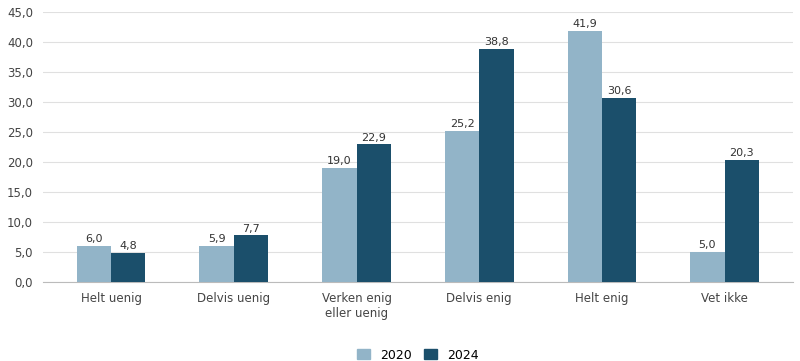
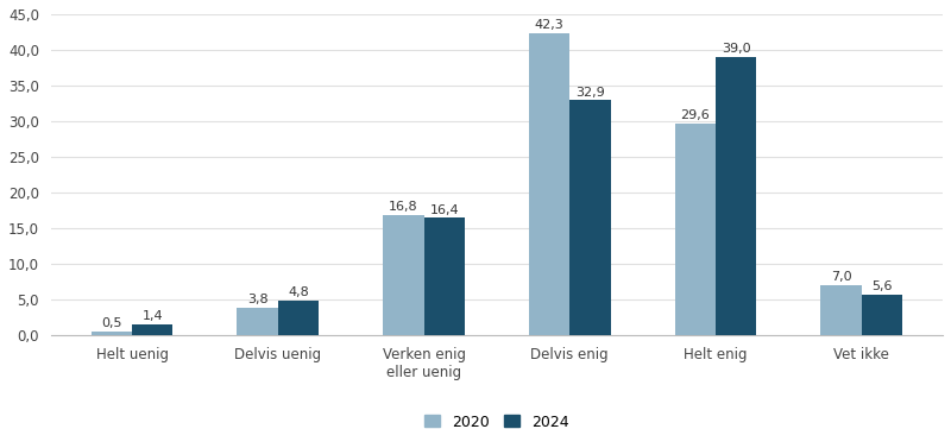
2020/Helt uenig: 6,0 -> 0,5
2024/Helt uenig: 4,8 -> 1,4
2020/Delvis uenig: 5,9 -> 3,8
2024/Delvis uenig: 7,7 -> 4,8
2020/Verken enig eller uenig: 19,0 -> 16,8
2024/Verken enig eller uenig: 22,9 -> 16,4
2020/Delvis enig: 25,2 -> 42,3
2024/Delvis enig: 38,8 -> 32,9
2020/Helt enig: 41,9 -> 29,6
2024/Helt enig: 30,6 -> 39,0
2020/Vet ikke: 5,0 -> 7,0
2024/Vet ikke: 20,3 -> 5,6
